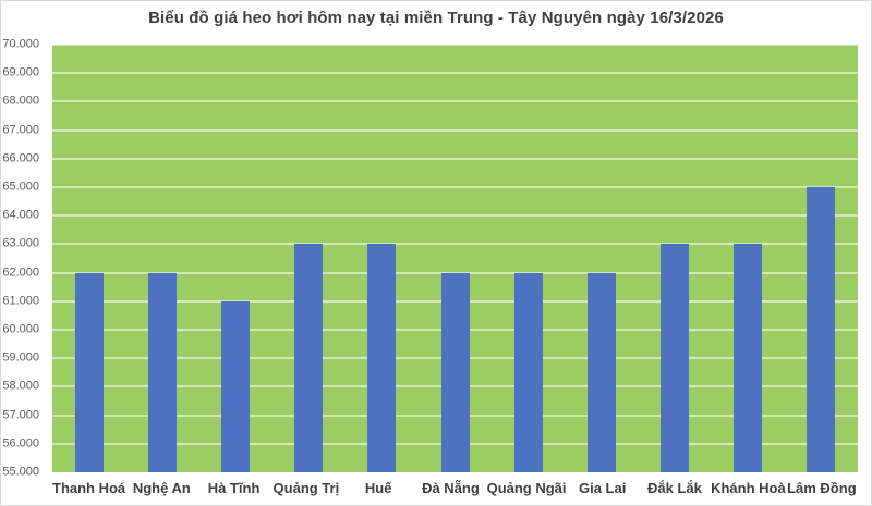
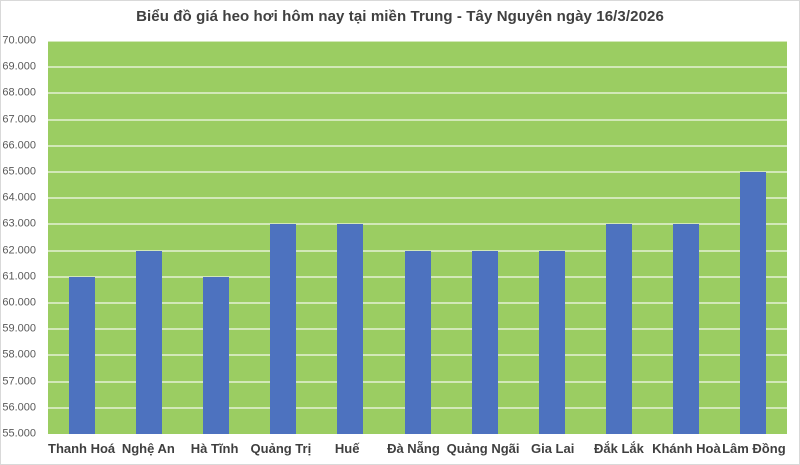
Thanh Hoá: 62000 -> 61000
